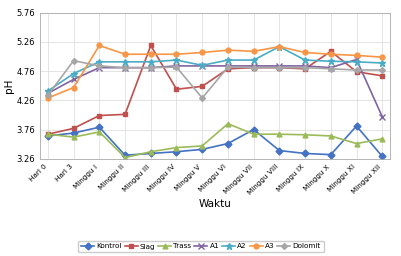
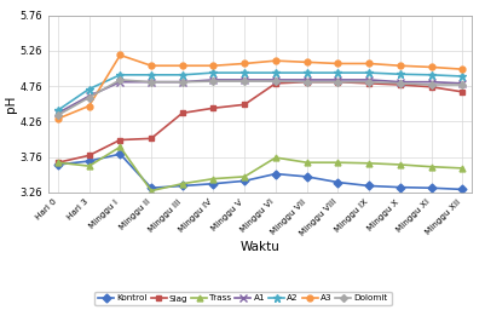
Dolomit/Hari 3: 4.94 -> 4.60
Trass/Minggu I: 3.72 -> 3.90
Slag/Minggu III: 5.20 -> 4.38
A2/Minggu V: 4.86 -> 4.95
Dolomit/Minggu V: 4.30 -> 4.83
Trass/Minggu VI: 3.86 -> 3.75
Kontrol/Minggu VII: 3.76 -> 3.48
A2/Minggu VIII: 5.18 -> 4.95
A3/Minggu VIII: 5.18 -> 5.08
Slag/Minggu X: 5.10 -> 4.78
Kontrol/Minggu XI: 3.82 -> 3.32
Trass/Minggu XI: 3.52 -> 3.62
A1/Minggu XI: 4.96 -> 4.82
A1/Minggu XII: 3.98 -> 4.80
